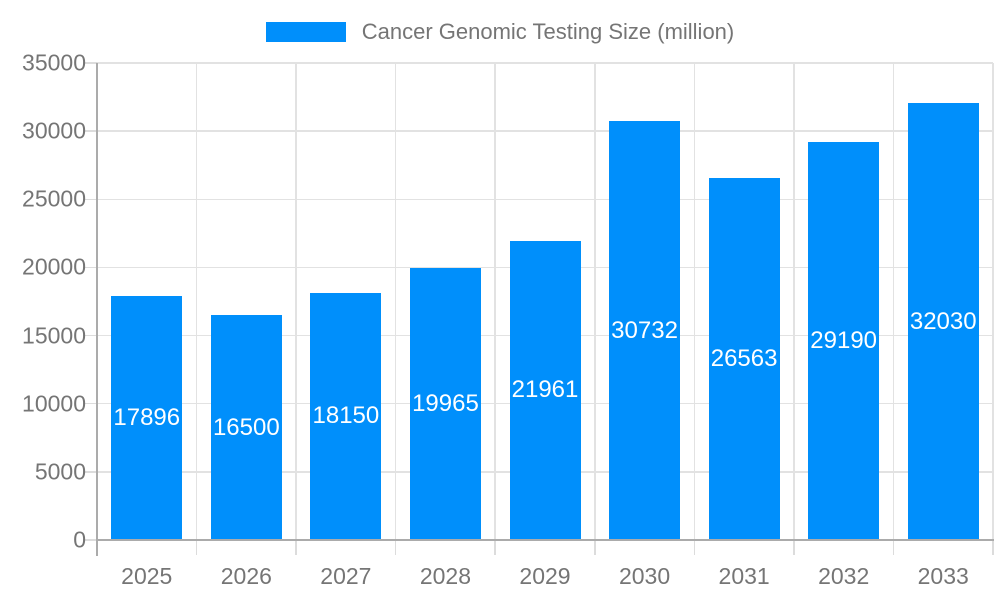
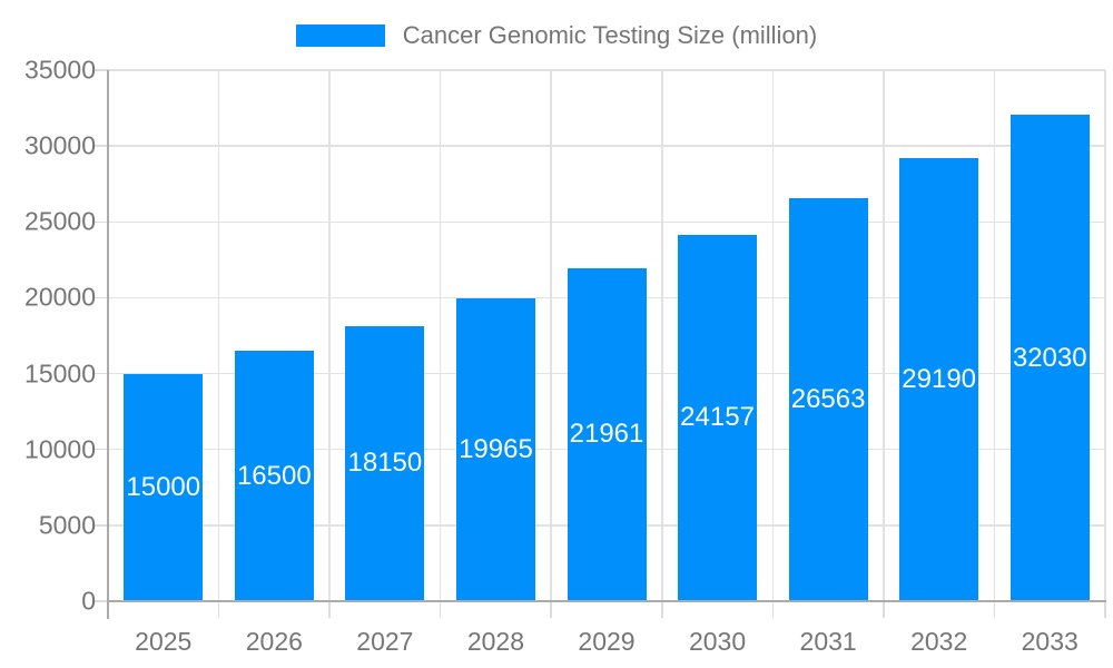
2025: 17896 -> 15000
2030: 30732 -> 24157
